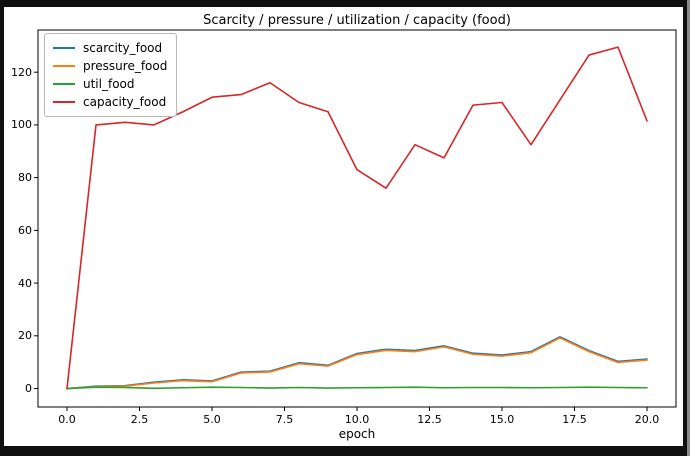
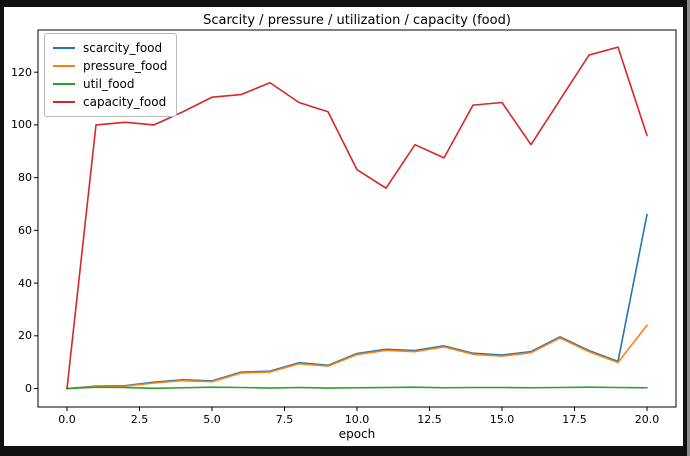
scarcity_food/20: 11 -> 66
pressure_food/20: 11 -> 24
capacity_food/20: 102 -> 96
